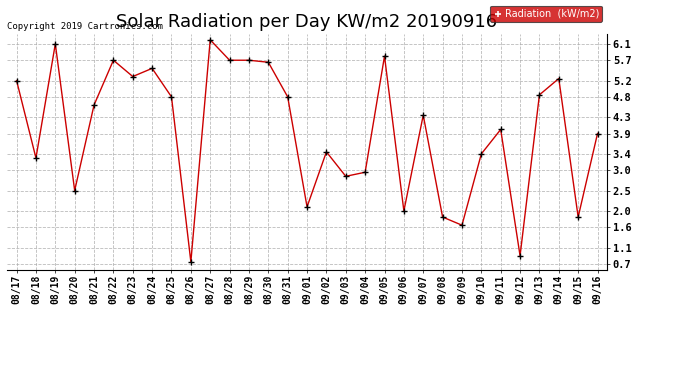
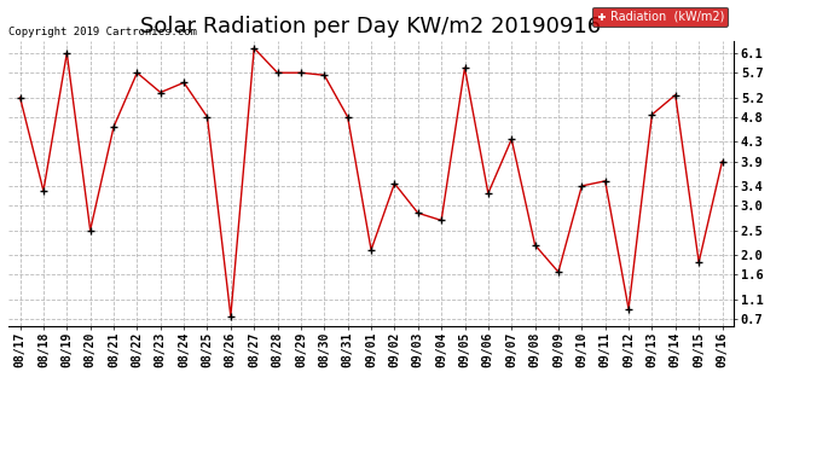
09/04: 2.95 -> 2.70
09/06: 2.00 -> 3.25
09/08: 1.85 -> 2.20
09/11: 4.00 -> 3.50
